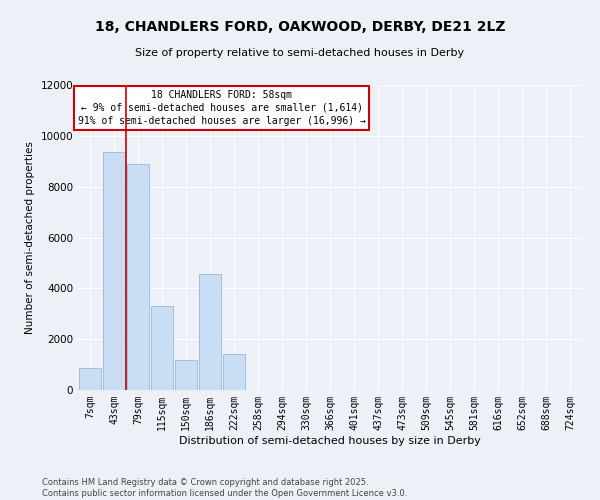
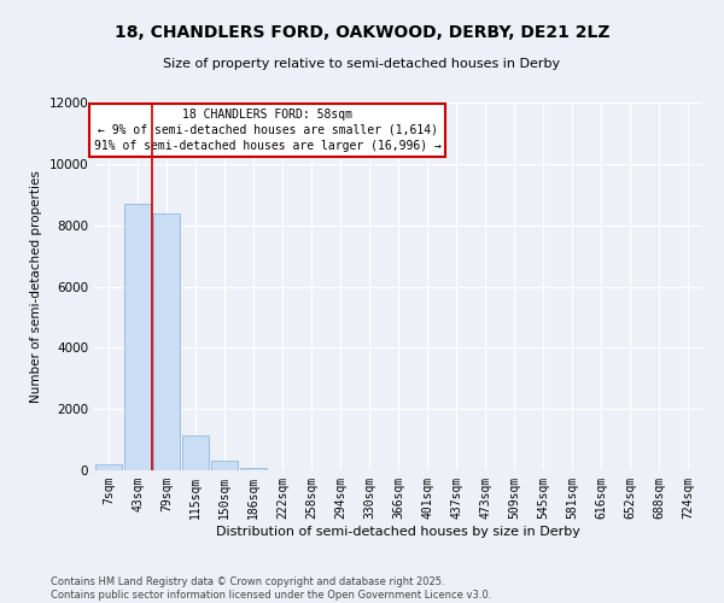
7sqm: 850 -> 200
43sqm: 9350 -> 8700
79sqm: 8900 -> 8400
115sqm: 3300 -> 1150
150sqm: 1200 -> 310
186sqm: 4550 -> 60
222sqm: 1400 -> 10
